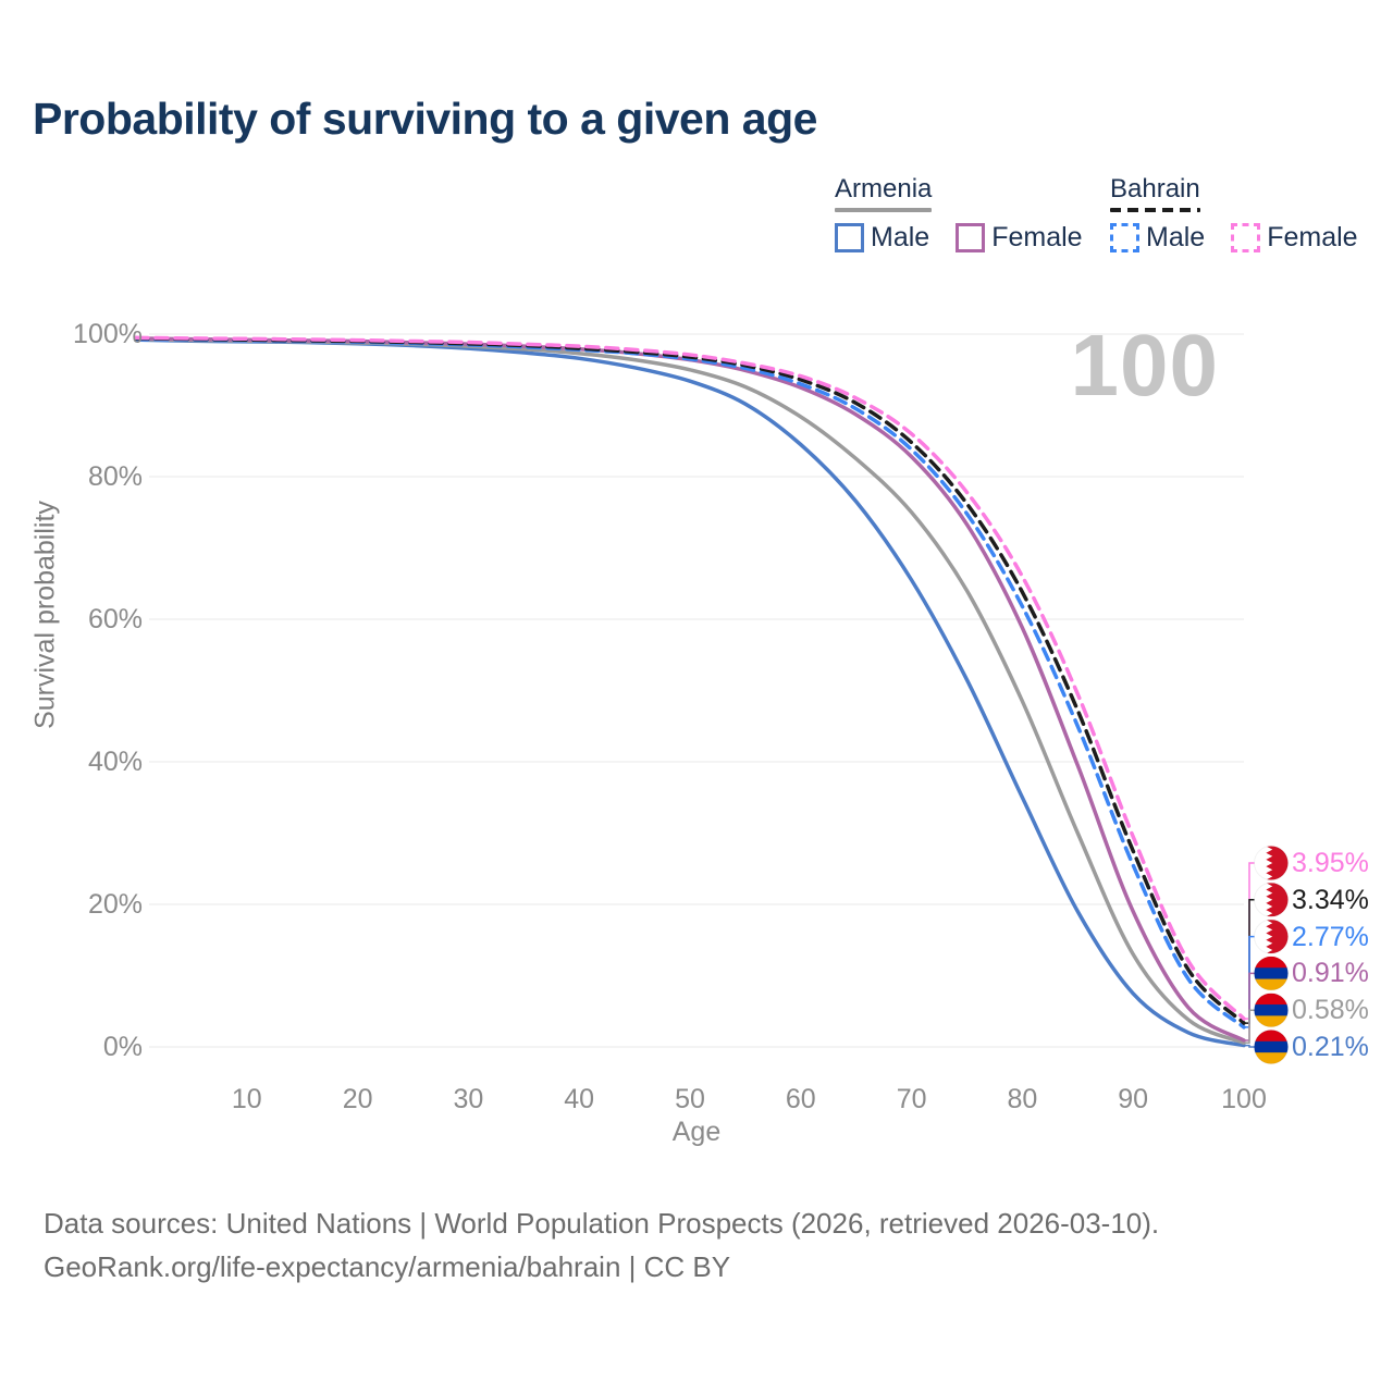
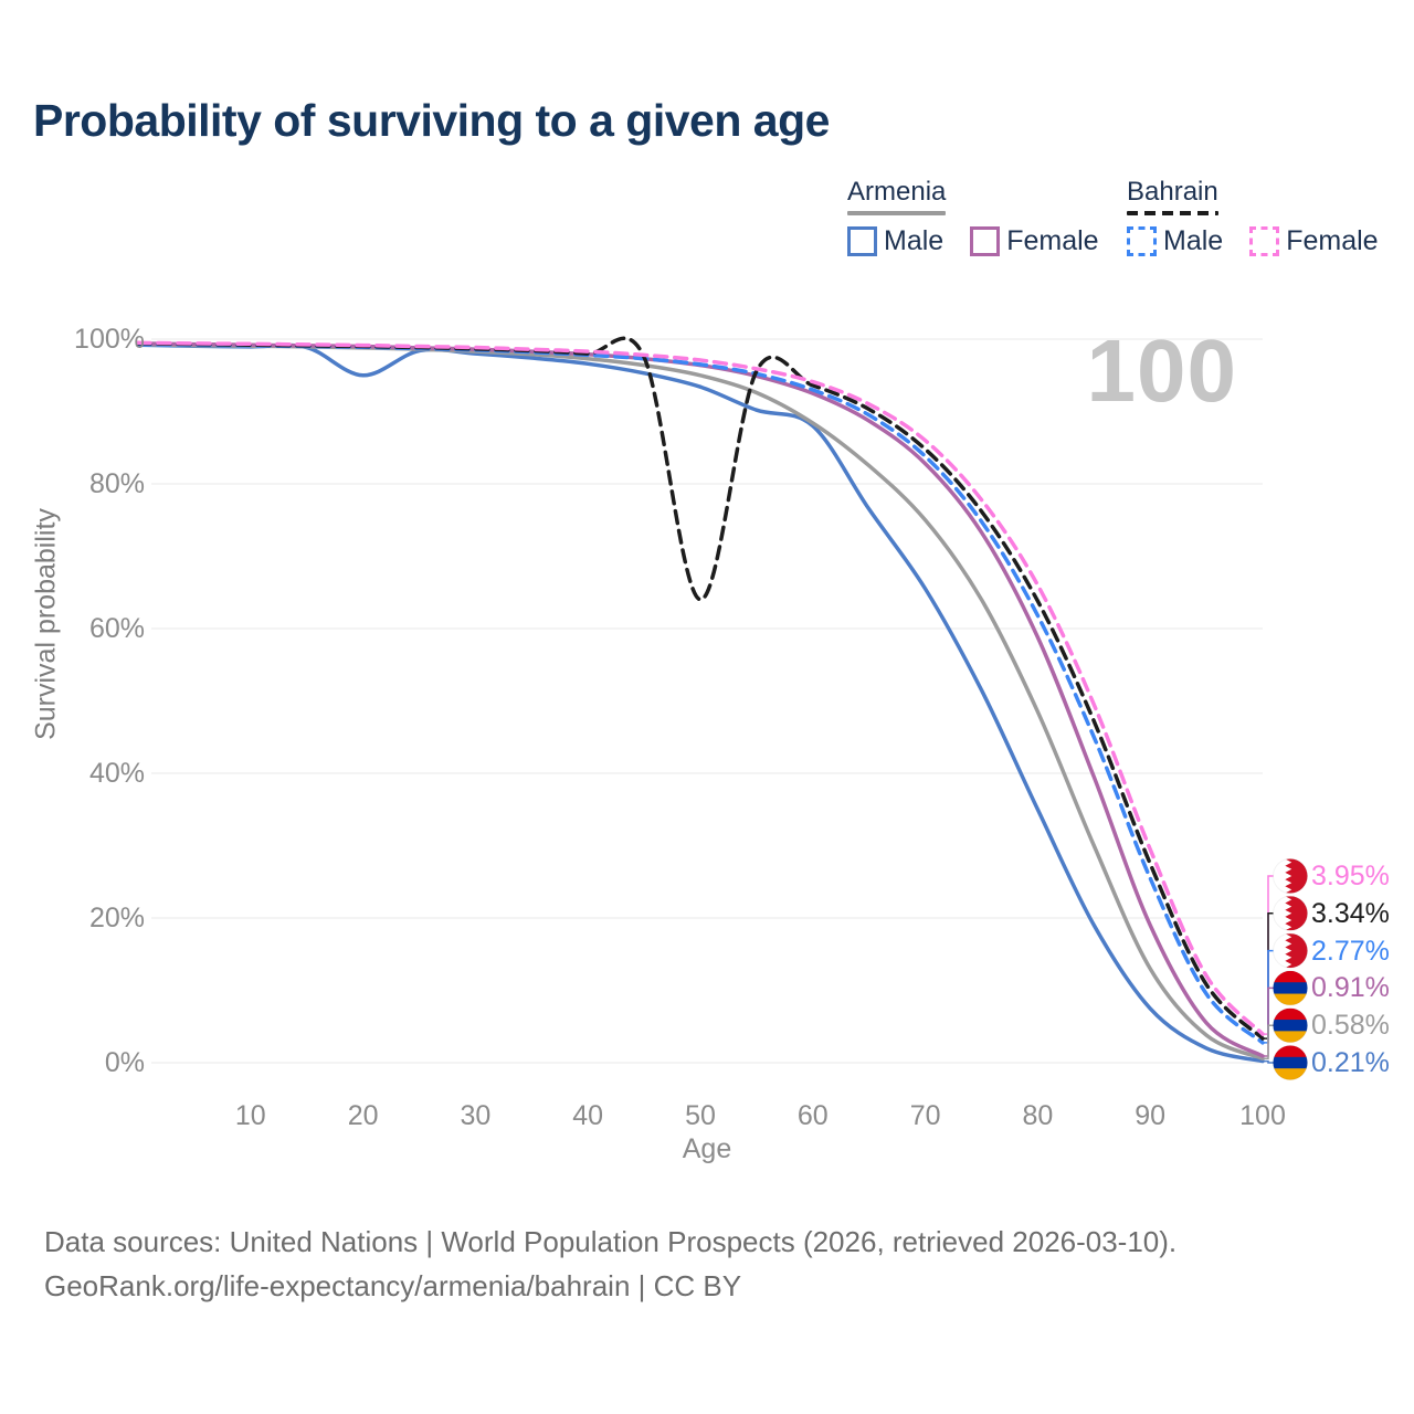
Armenia Male/20: 99% -> 95%
Bahrain/50: 97% -> 64%
Armenia Male/60: 84% -> 88%
